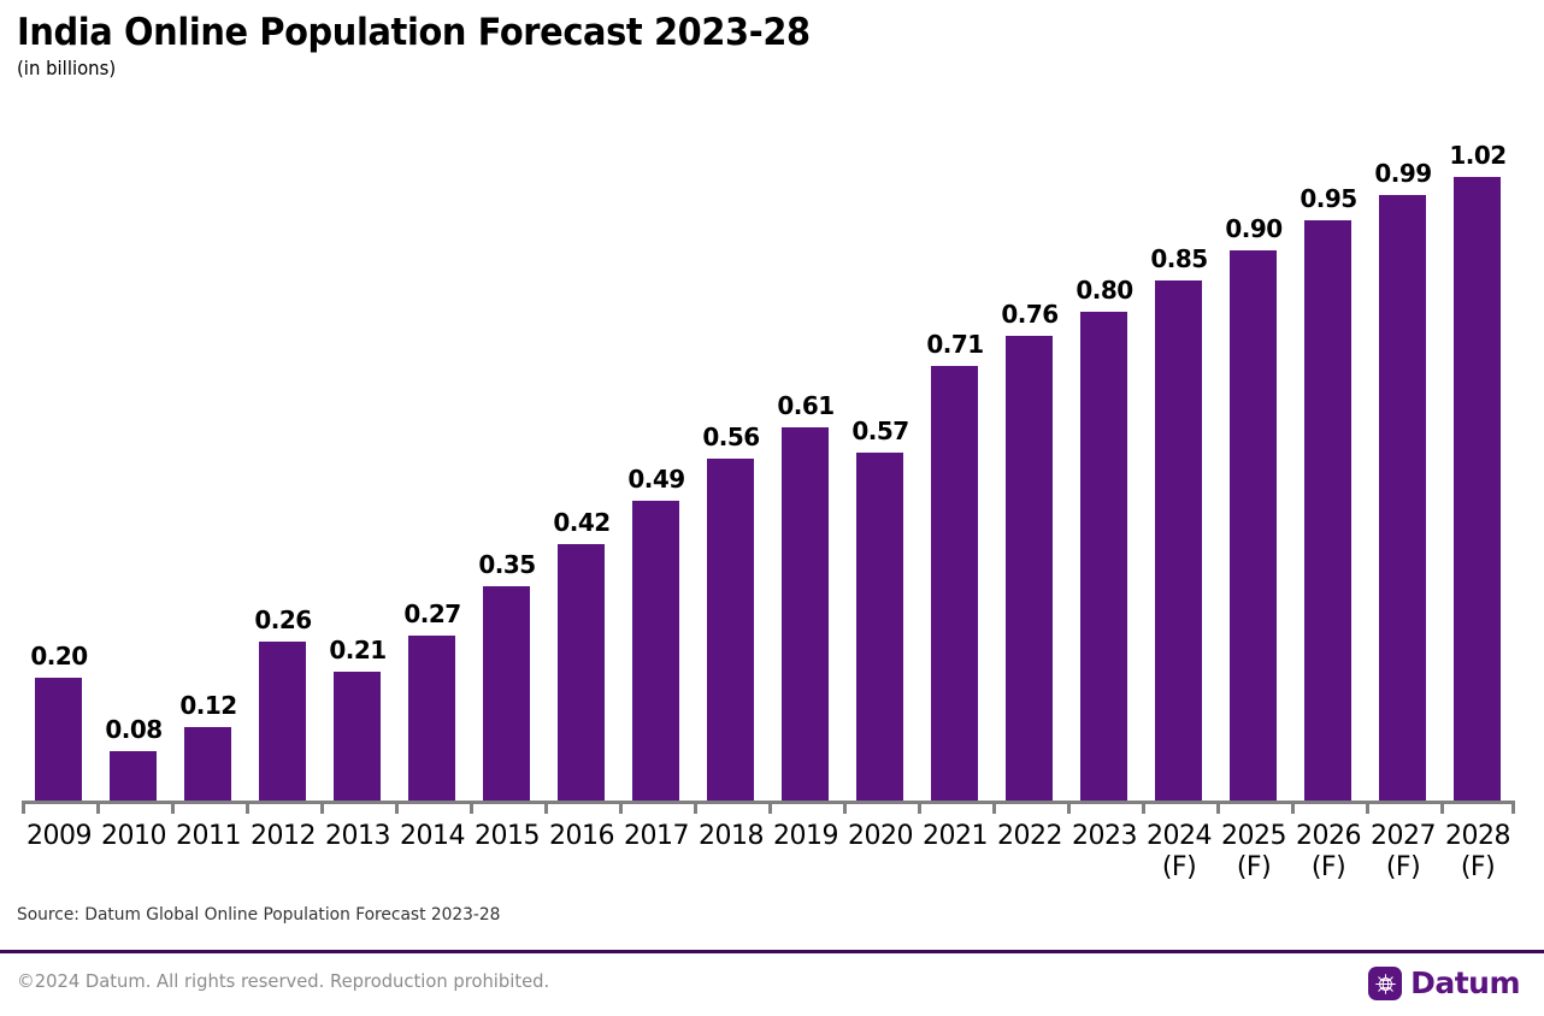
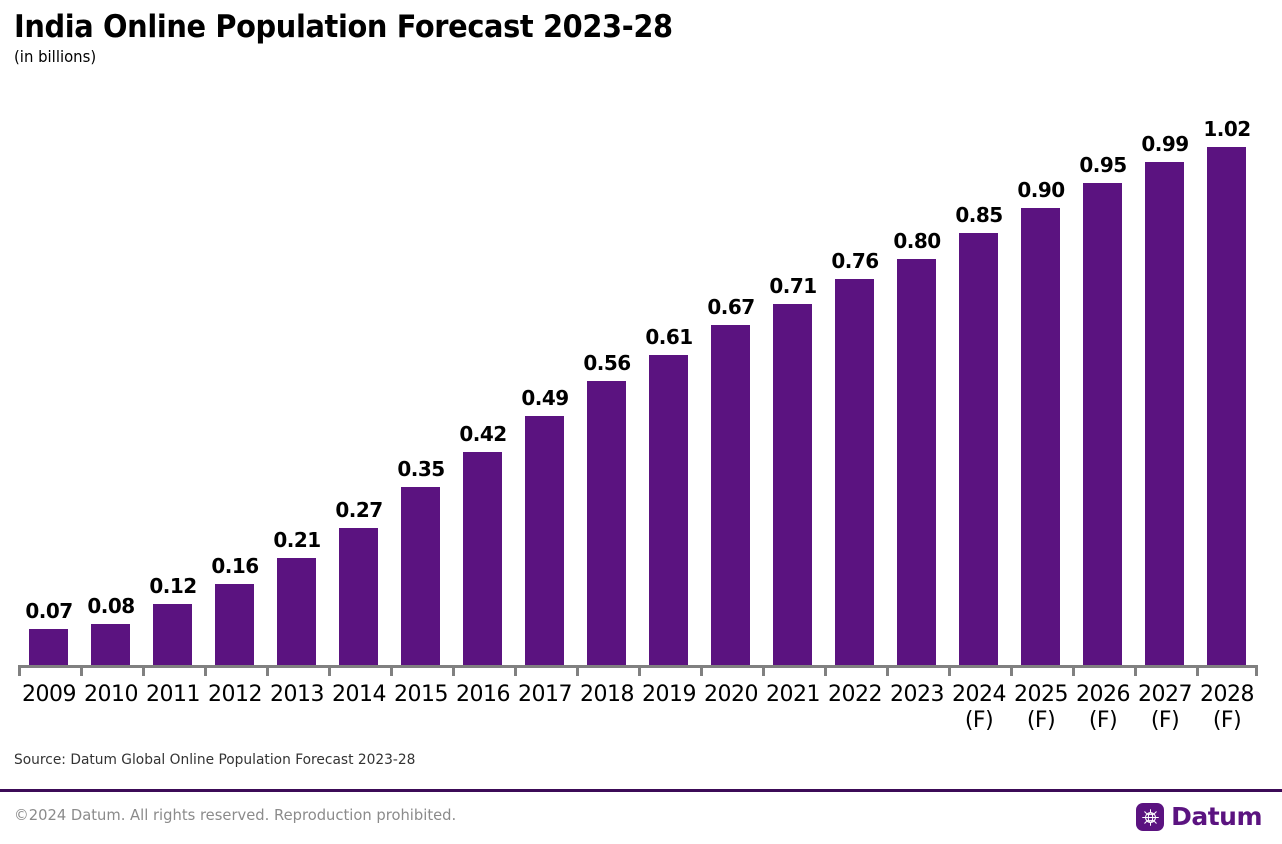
2009: 0.20 -> 0.07
2012: 0.26 -> 0.16
2020: 0.57 -> 0.67
